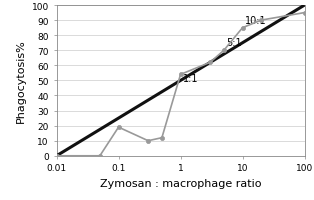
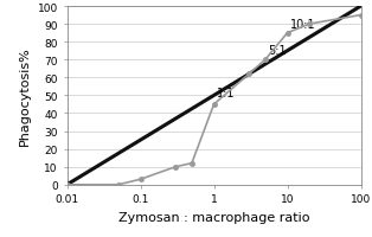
0.1: 19 -> 3
1: 54 -> 45
